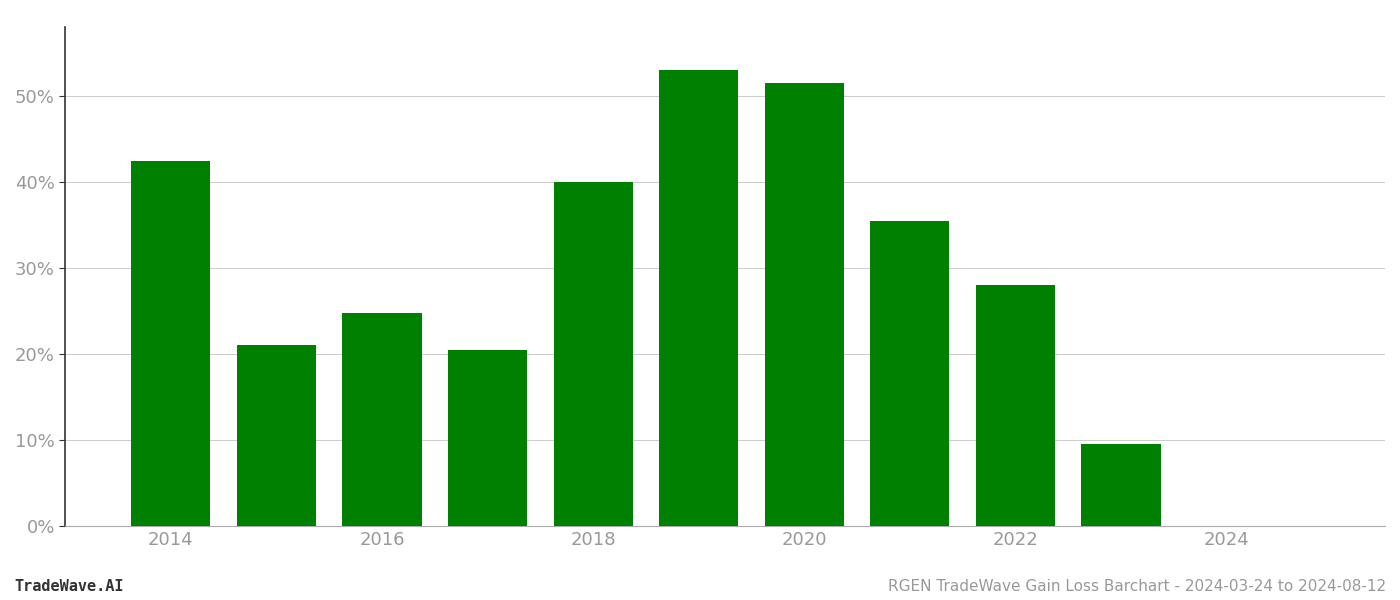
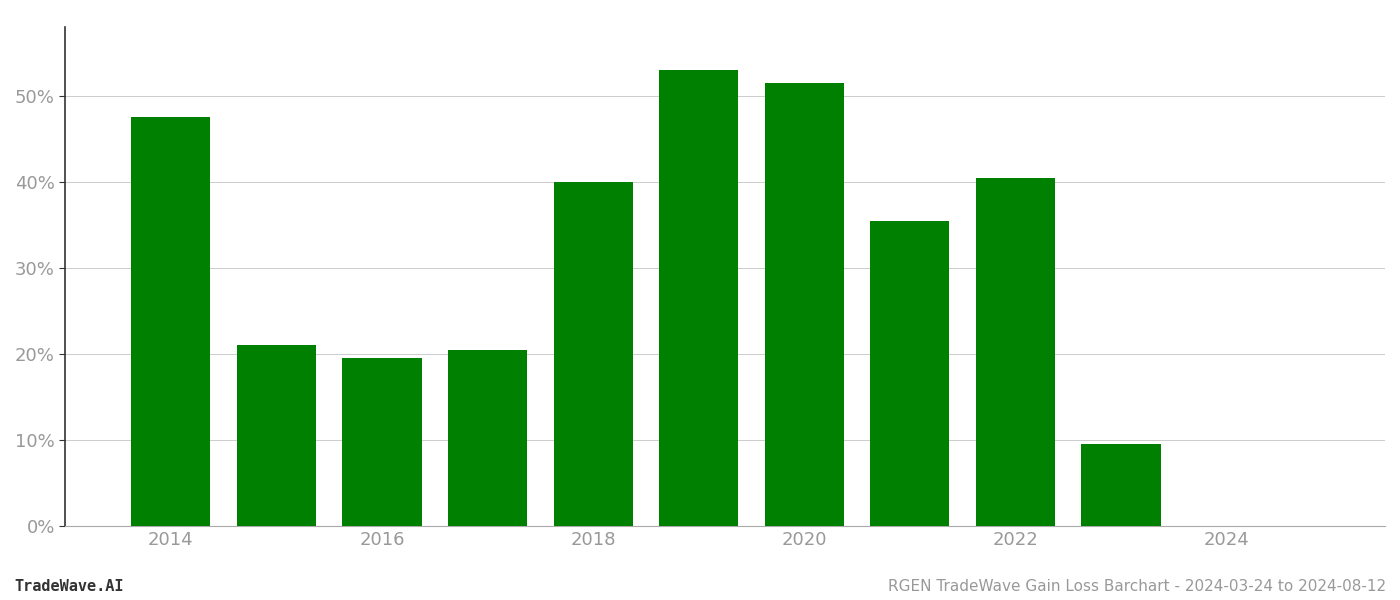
2014: 42.4% -> 47.5%
2016: 24.8% -> 19.5%
2022: 28.0% -> 40.5%
